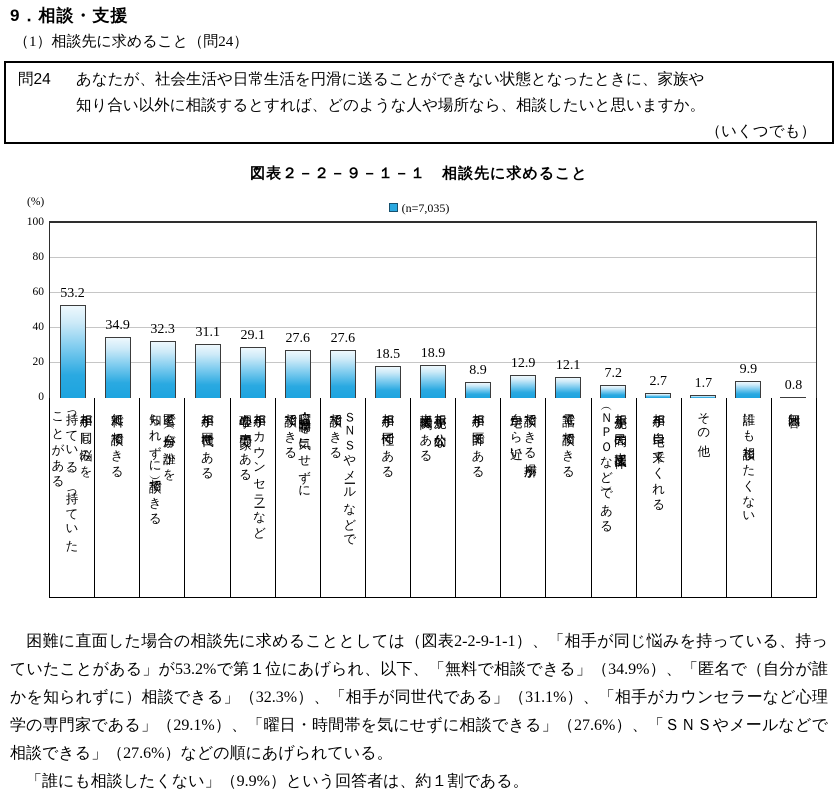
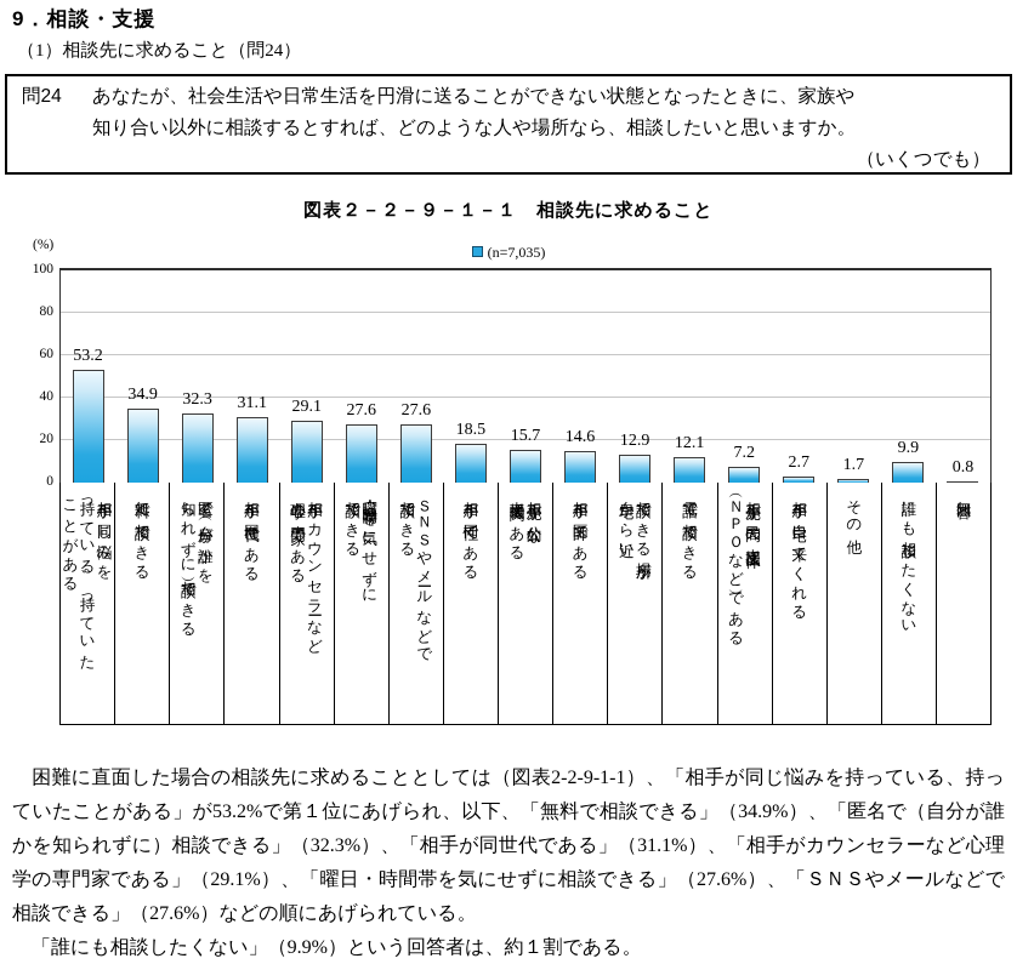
相手先が公的な支援機関である: 18.9 -> 15.7
相手が医師である: 8.9 -> 14.6
